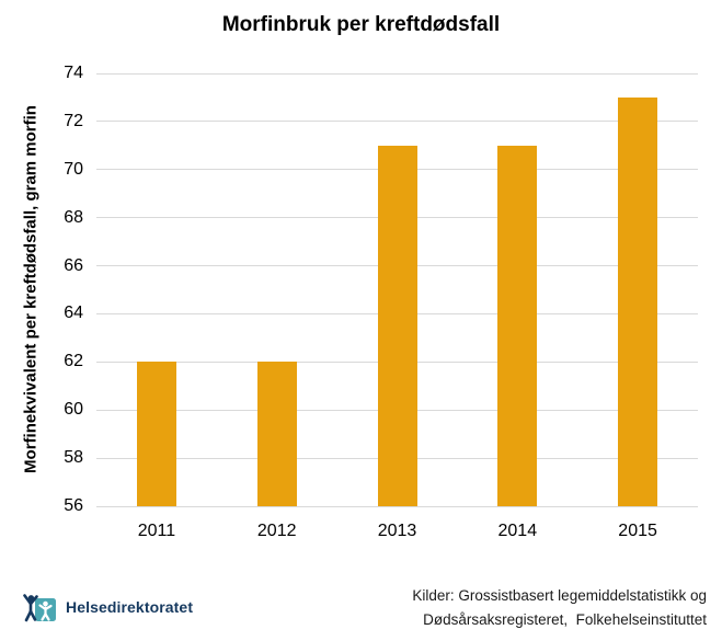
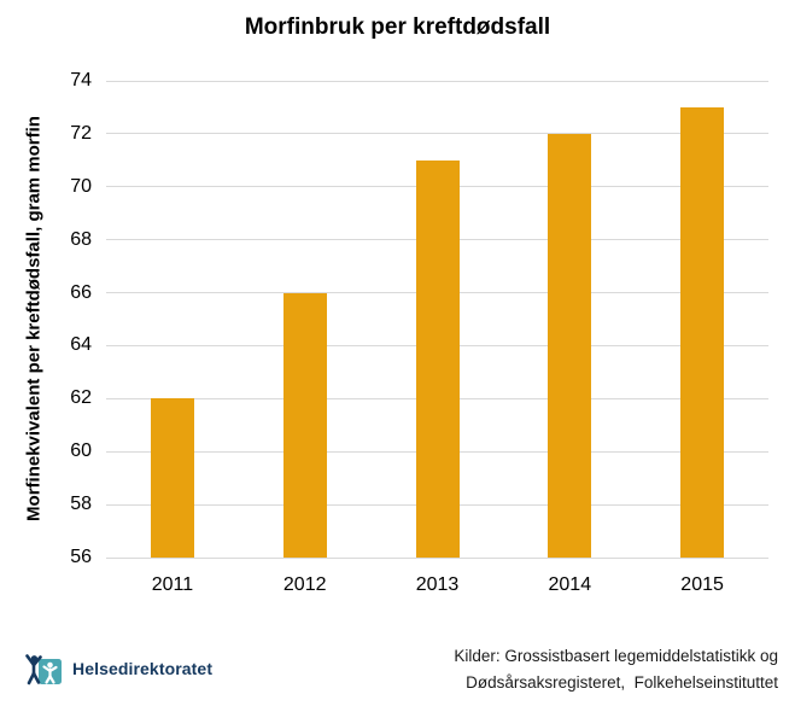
2012: 62 -> 66
2014: 71 -> 72
